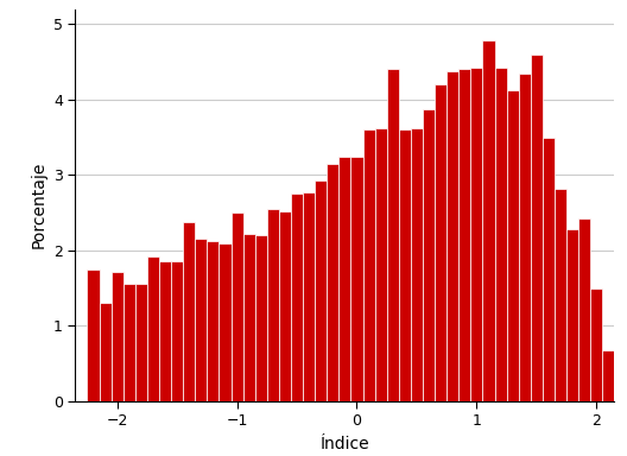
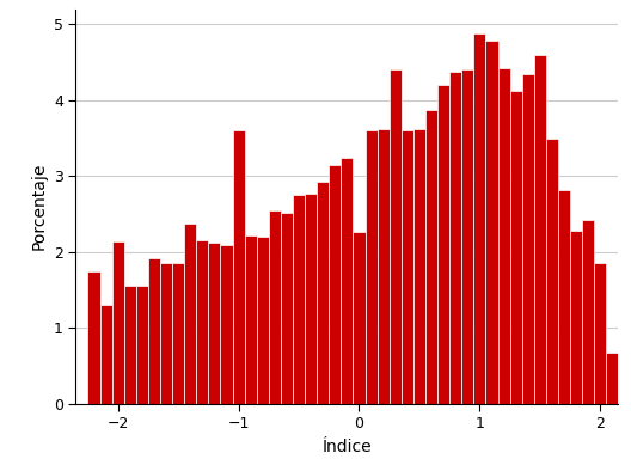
−2: 1.72 -> 2.14
−1: 2.50 -> 3.60
0: 3.25 -> 2.26
1: 4.42 -> 4.88
2: 1.50 -> 1.86
